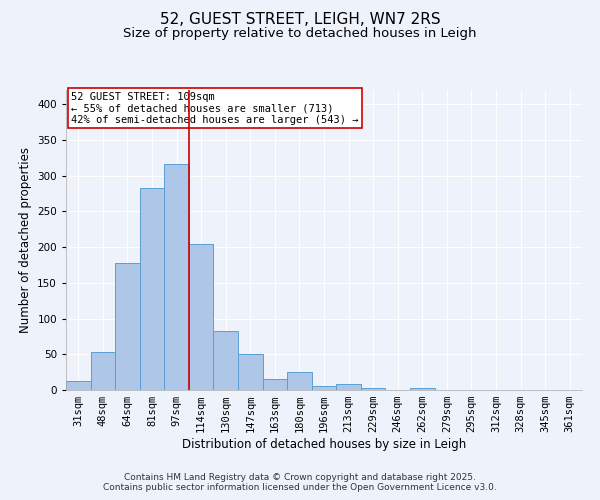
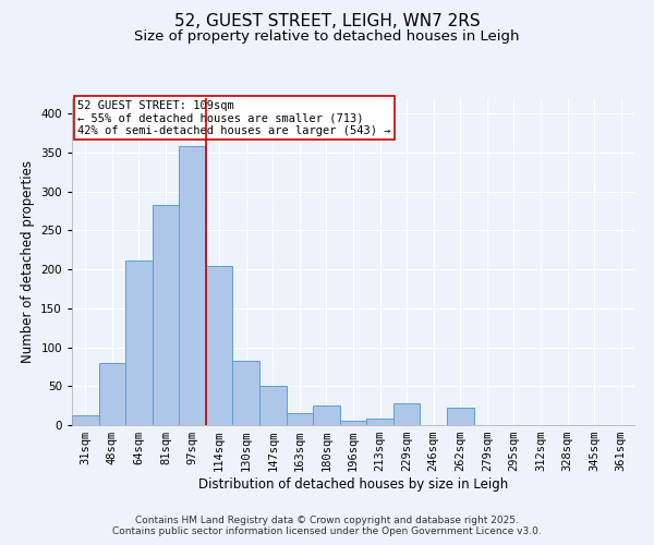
48sqm: 53 -> 80
64sqm: 178 -> 212
97sqm: 317 -> 358
229sqm: 3 -> 28
262sqm: 3 -> 22
